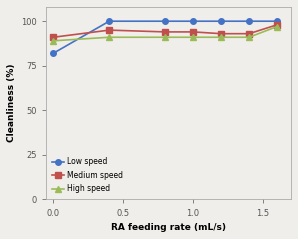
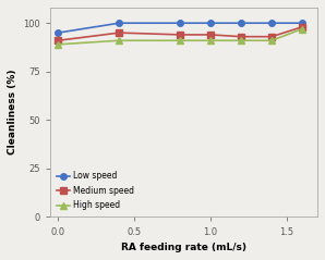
Low speed/0.0: 82 -> 95
